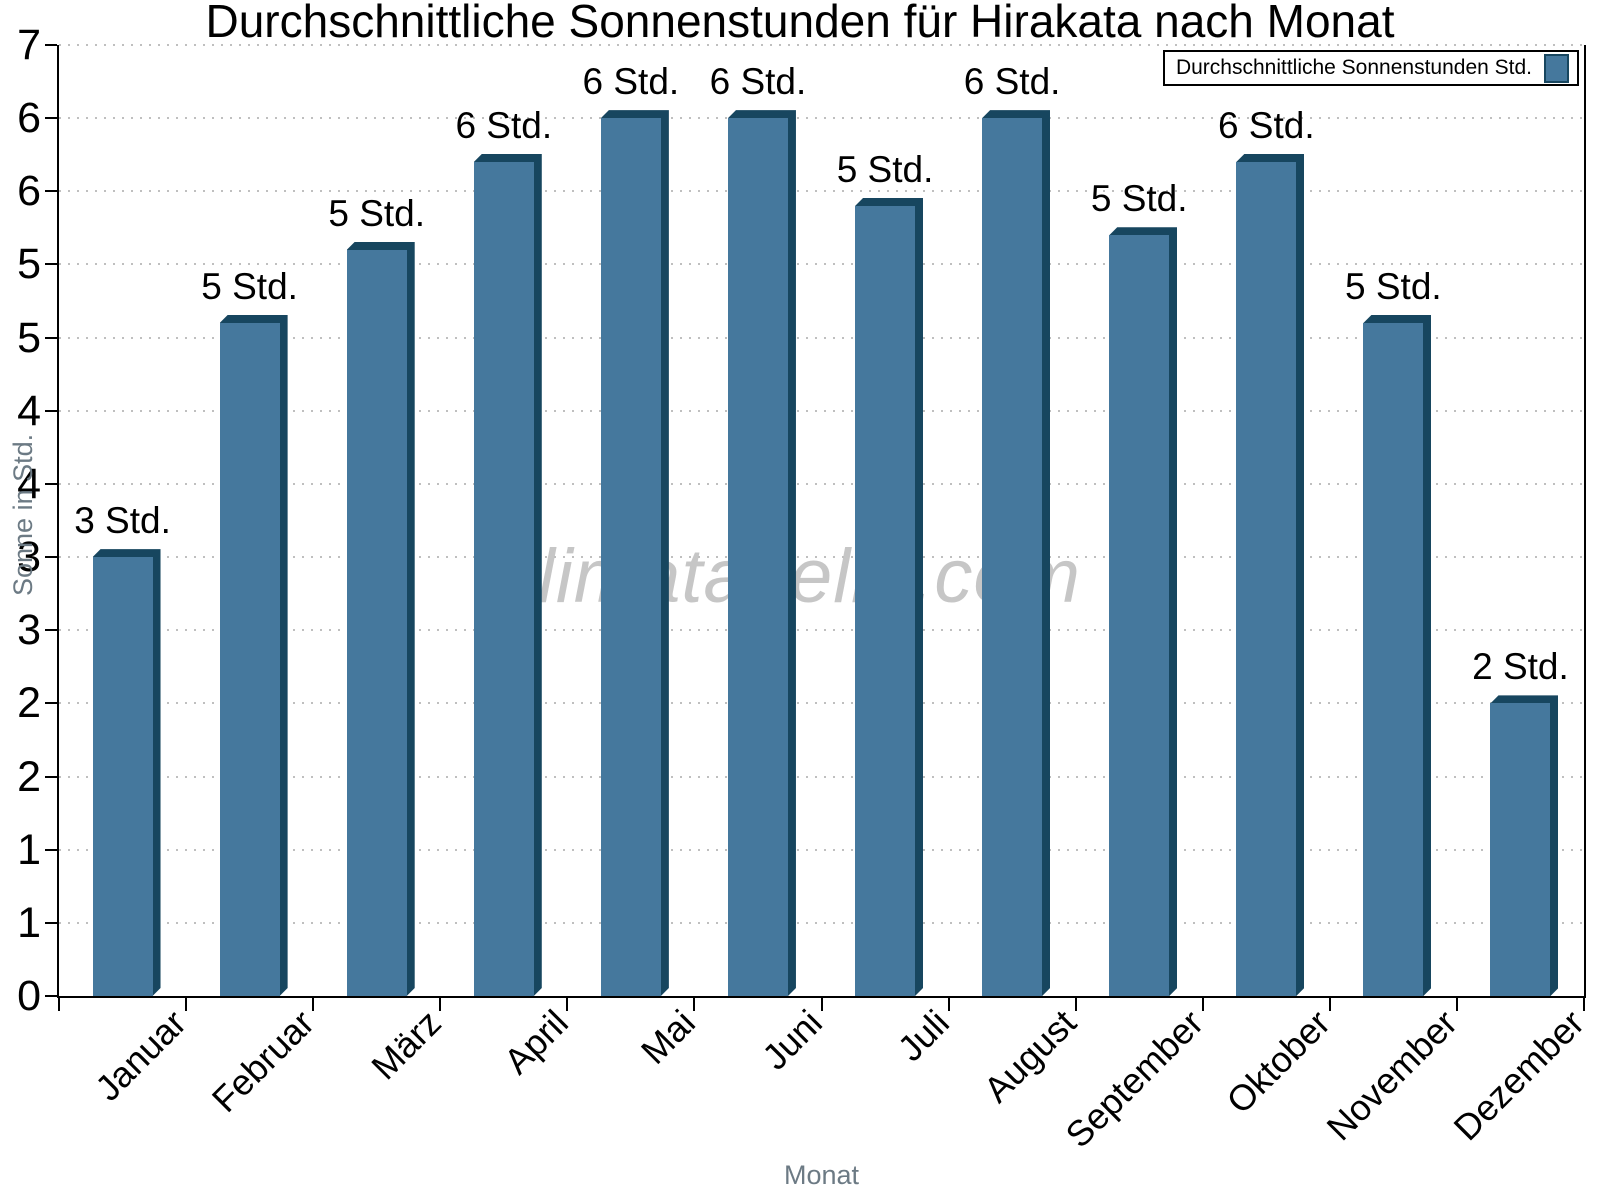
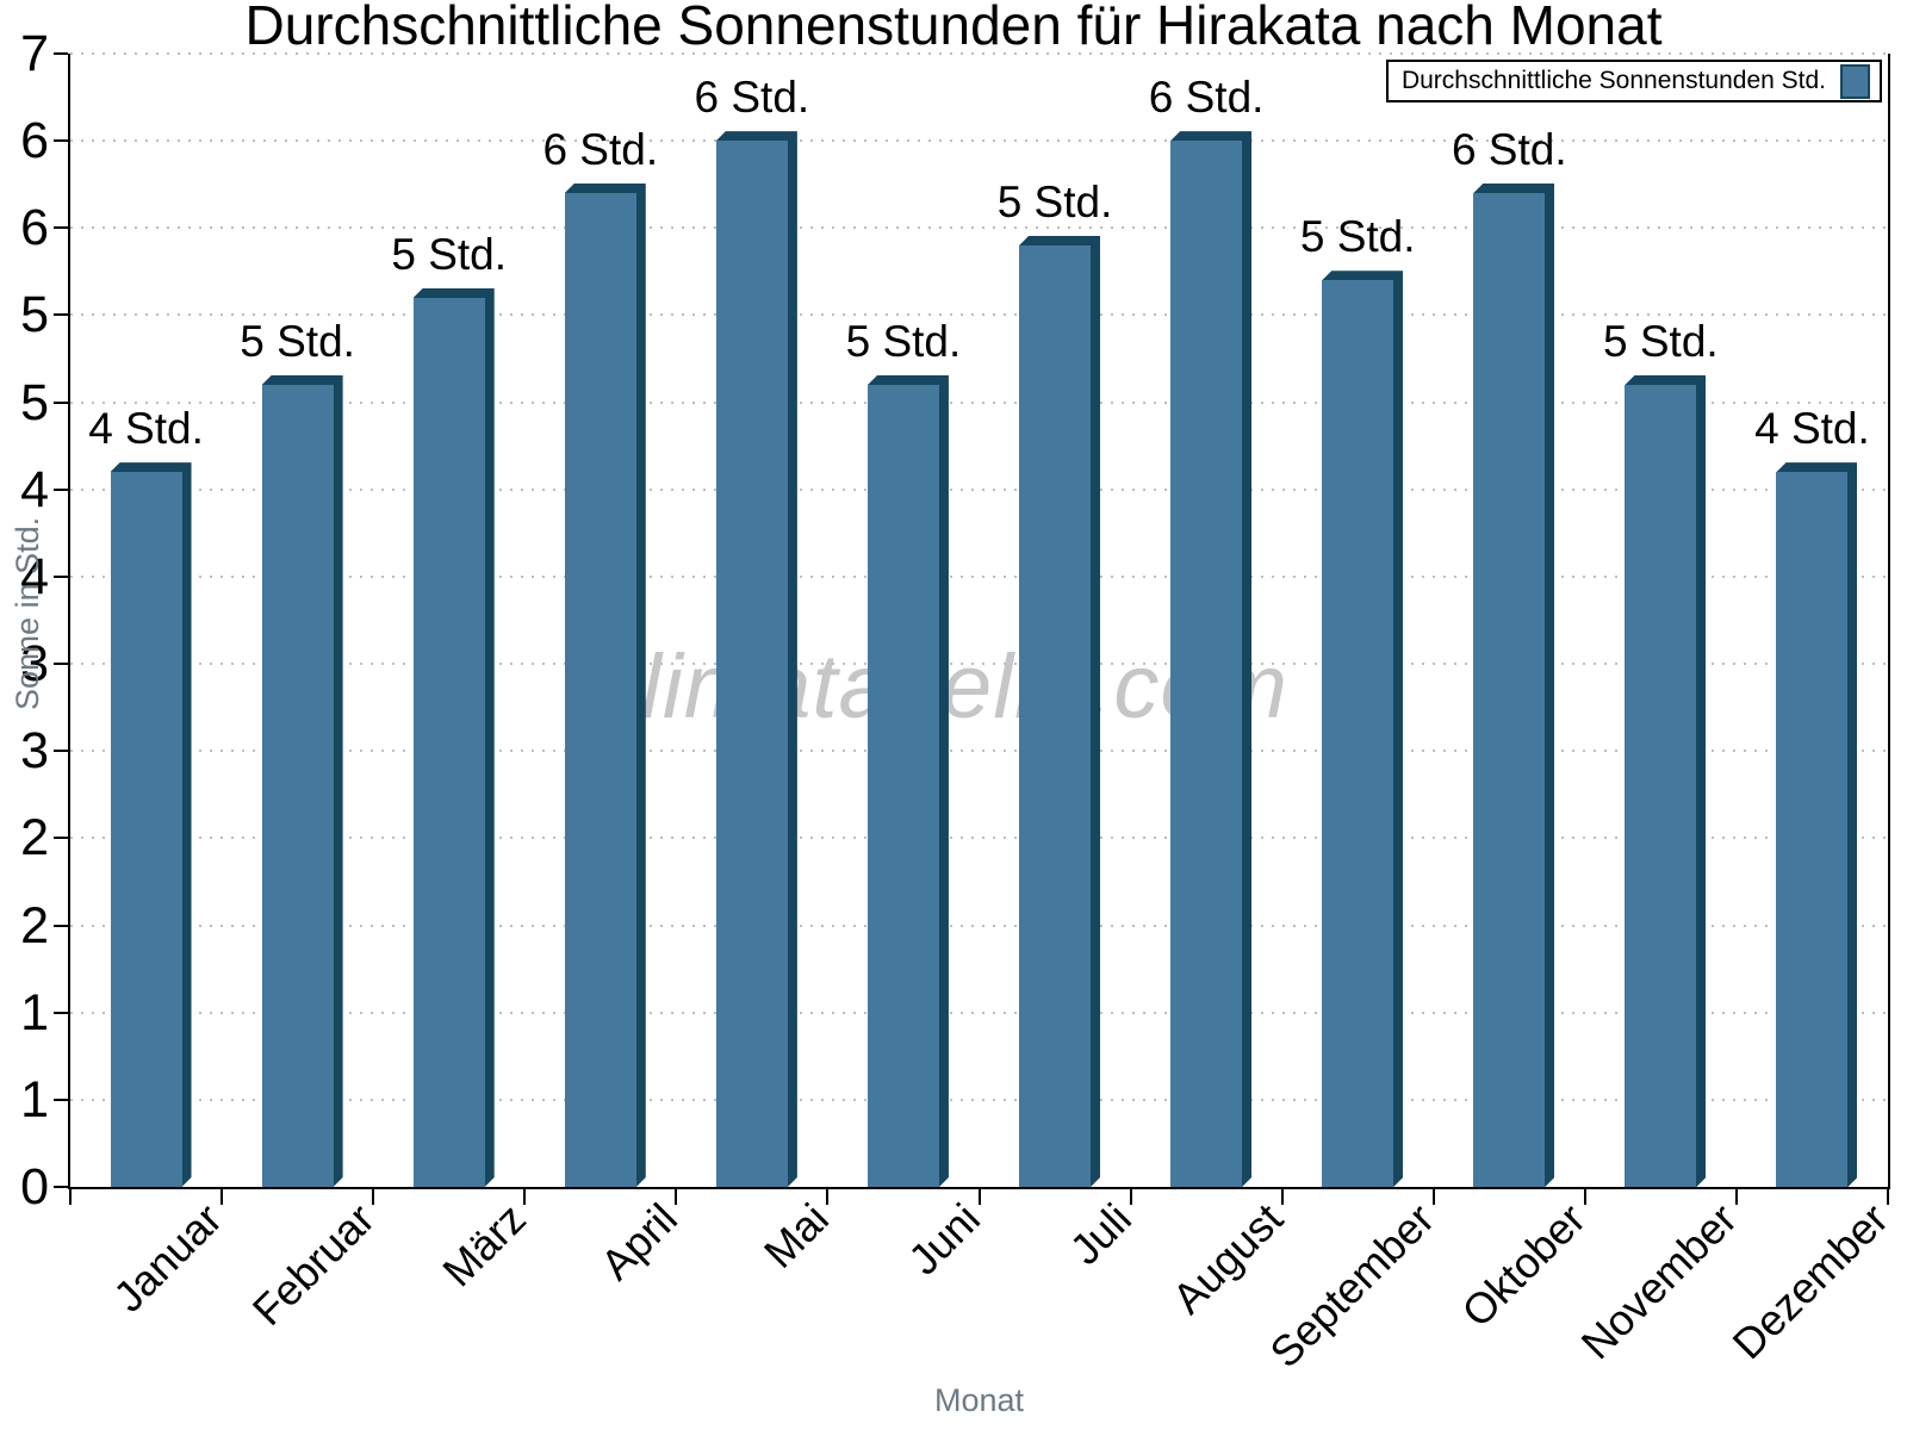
Januar: 3 -> 4
Juni: 6 -> 5
Dezember: 2 -> 4
